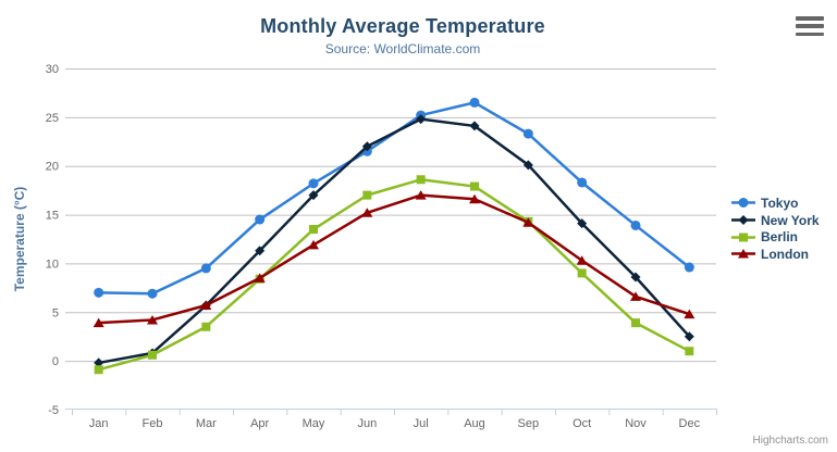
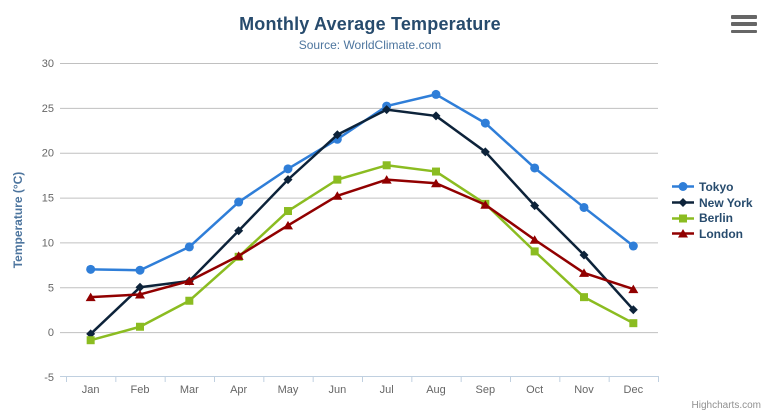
New York/Feb: 1 -> 5
